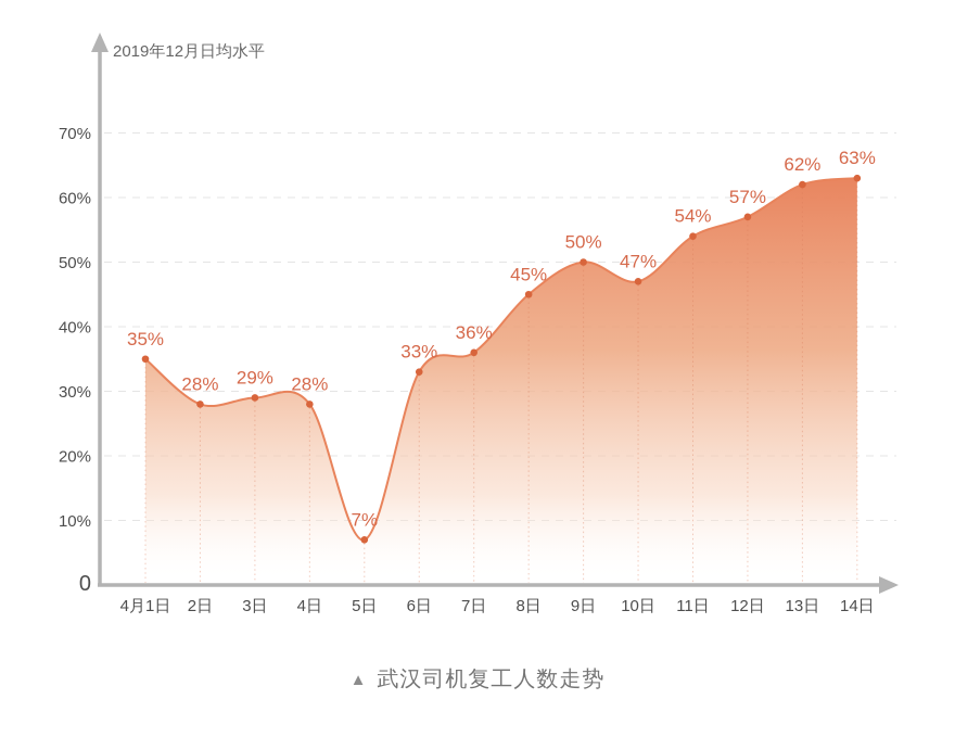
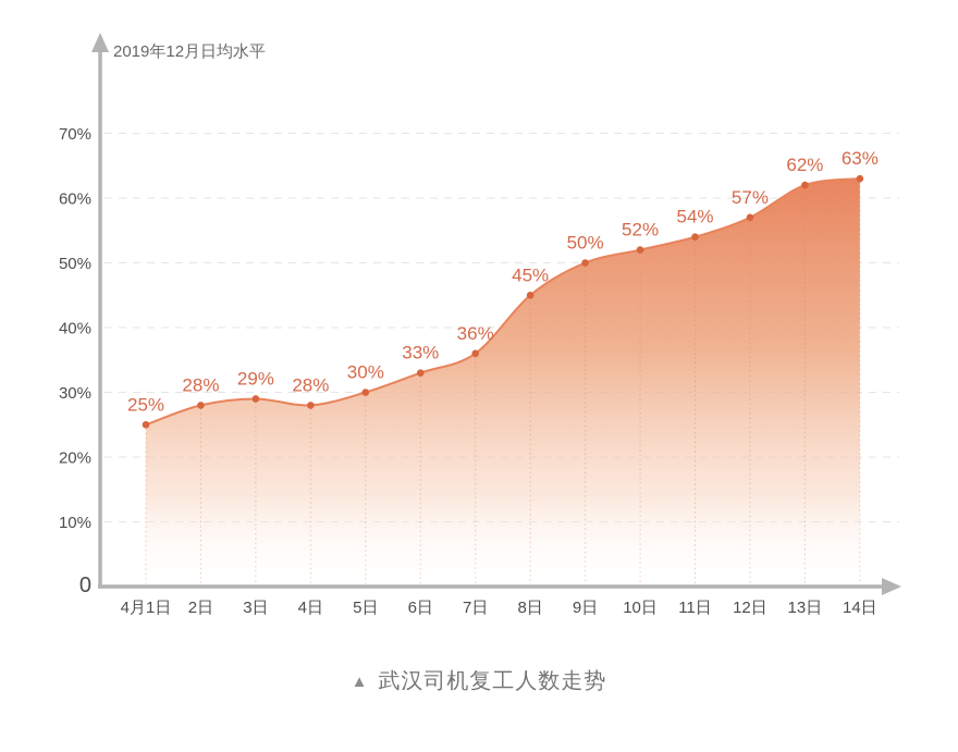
4月1日: 35% -> 25%
5日: 7% -> 30%
10日: 47% -> 52%
